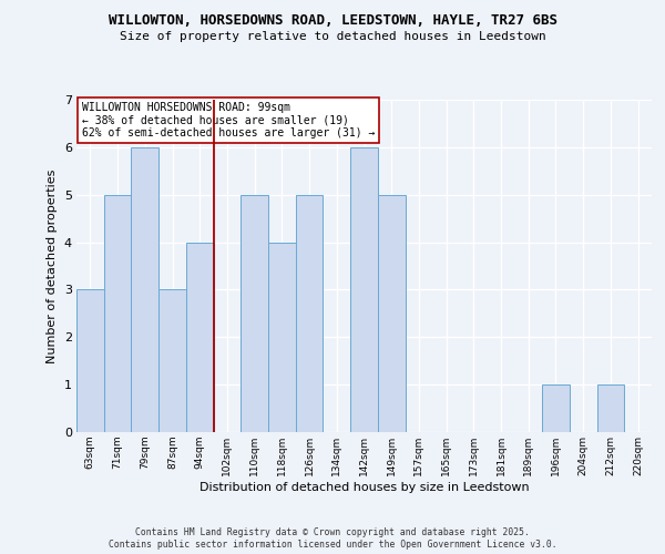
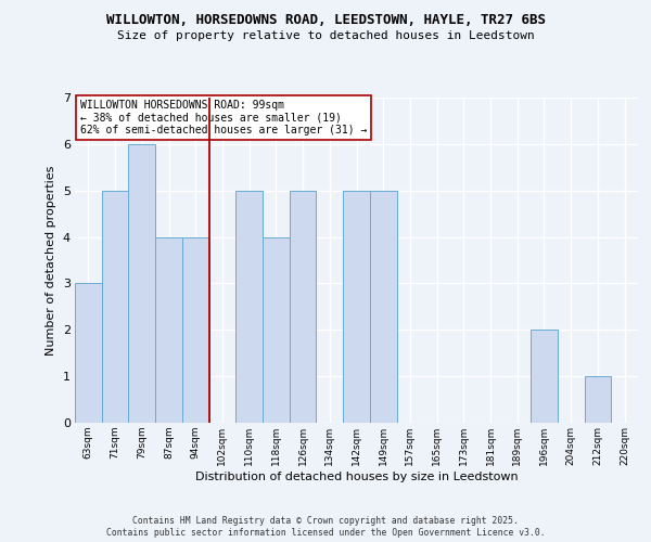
87sqm: 3 -> 4
142sqm: 6 -> 5
196sqm: 1 -> 2
